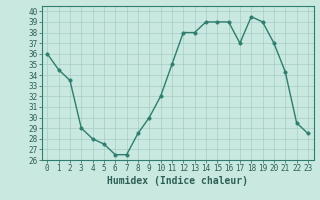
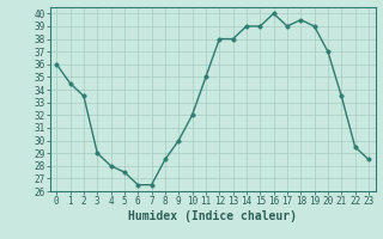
16: 39.0 -> 40.0
17: 37.0 -> 39.0
21: 34.3 -> 33.5
